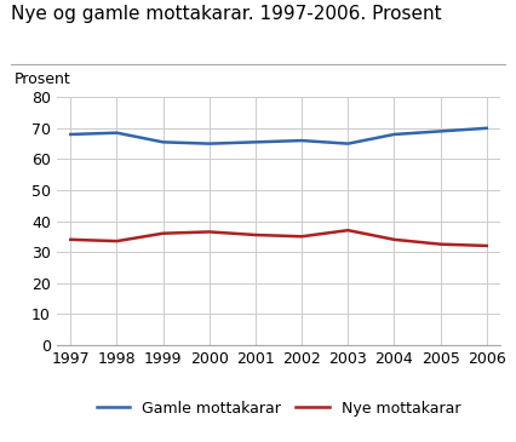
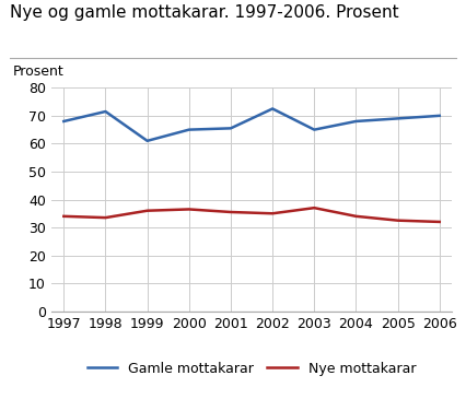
Gamle mottakarar/1998: 68.5 -> 71.5
Gamle mottakarar/1999: 65.5 -> 61.0
Gamle mottakarar/2002: 66.0 -> 72.5
